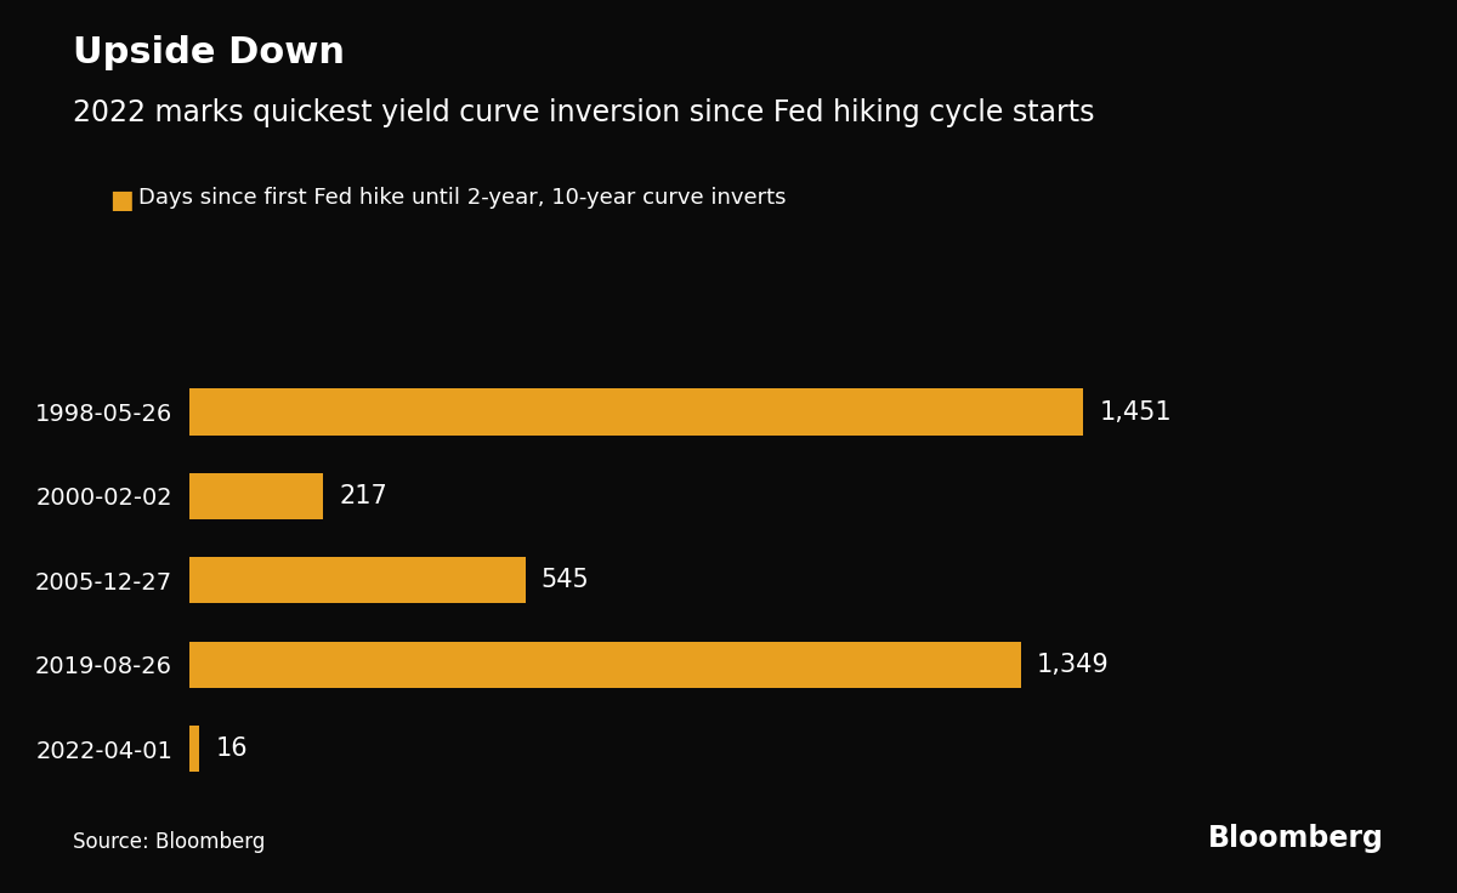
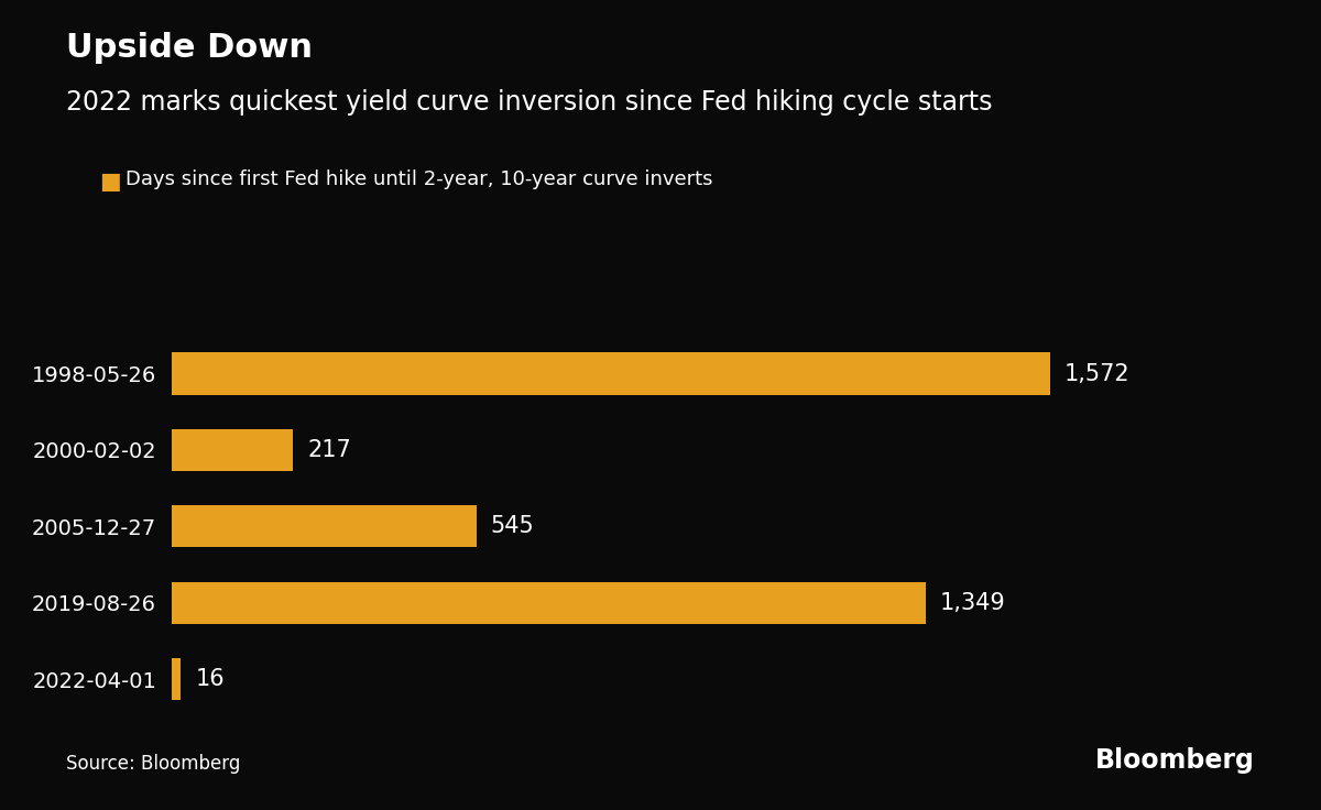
1998-05-26: 1,451 -> 1,572
